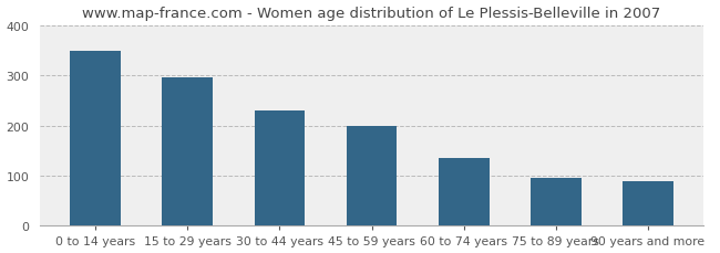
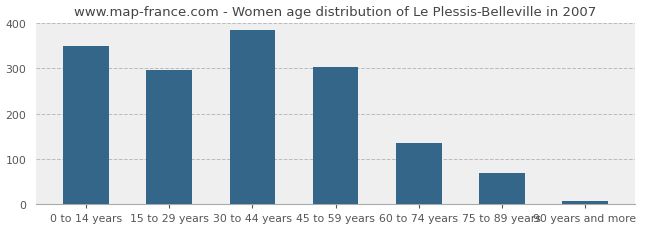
30 to 44 years: 230 -> 385
45 to 59 years: 200 -> 302
75 to 89 years: 95 -> 70
90 years and more: 90 -> 8
